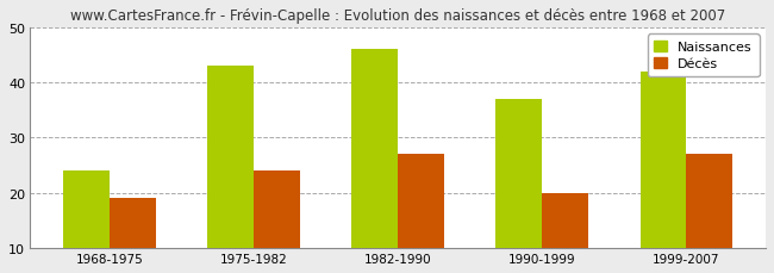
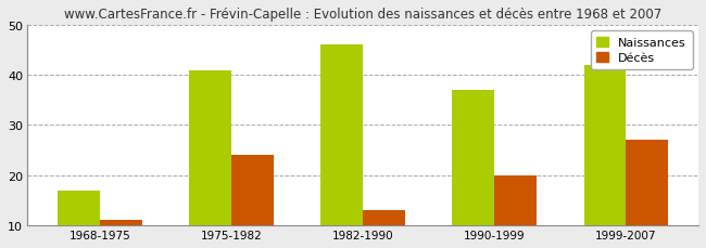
Naissances/1968-1975: 24 -> 17
Décès/1968-1975: 19 -> 11
Naissances/1975-1982: 43 -> 41
Décès/1982-1990: 27 -> 13
